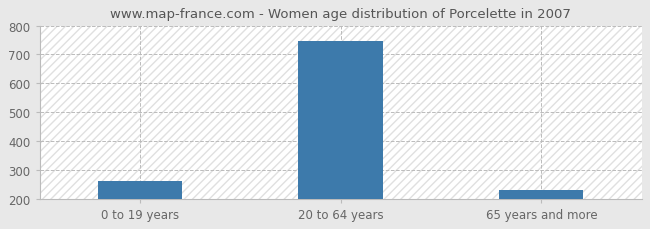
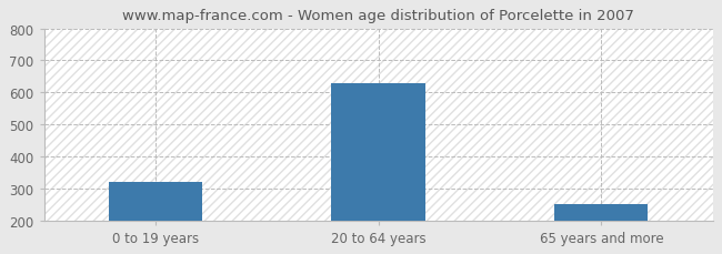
0 to 19 years: 262 -> 320
20 to 64 years: 748 -> 630
65 years and more: 229 -> 250
